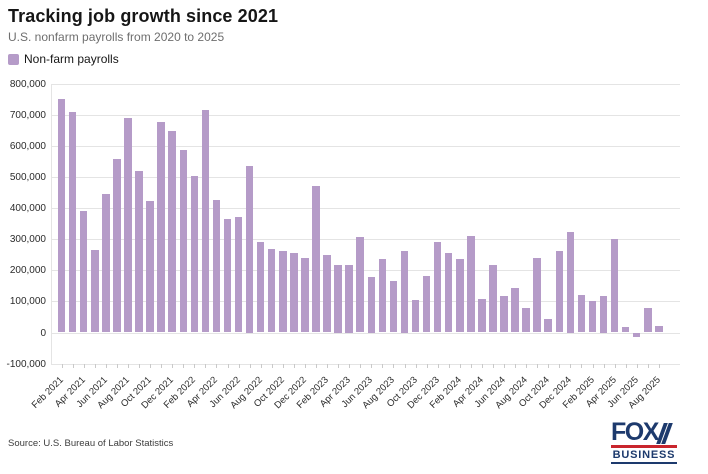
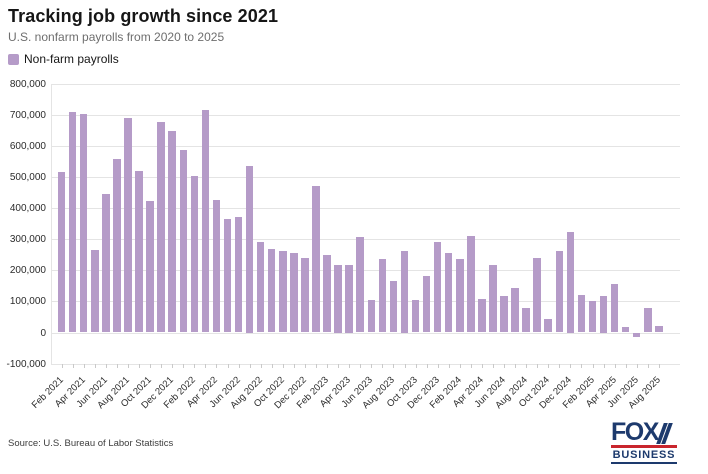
Feb 2021: 750000 -> 520000
Apr 2021: 390000 -> 700000
Jun 2023: 180000 -> 100000
Apr 2025: 300000 -> 160000
